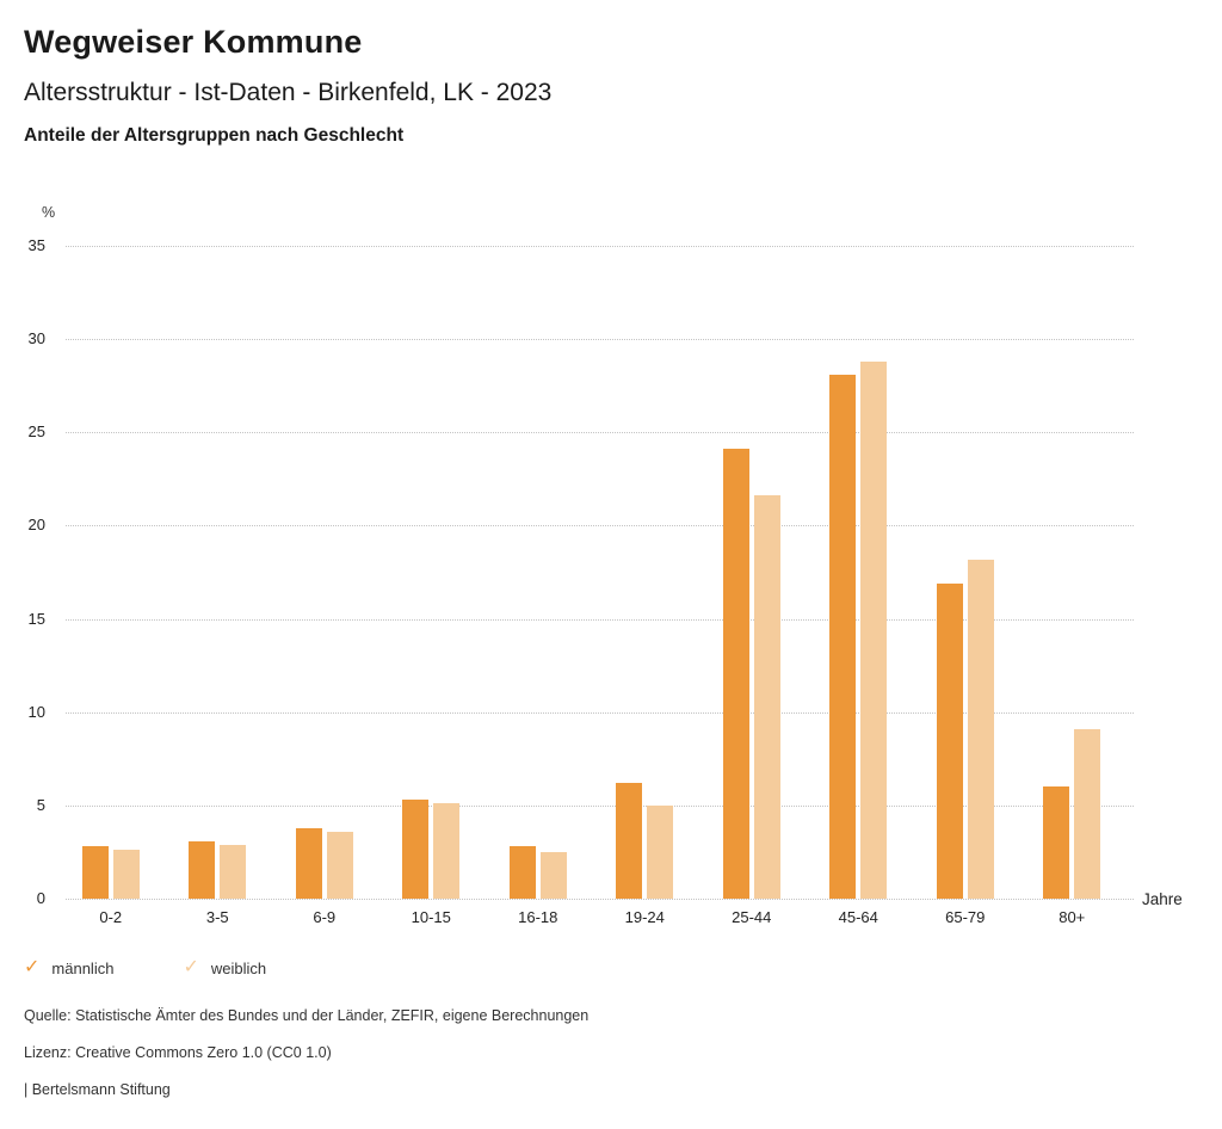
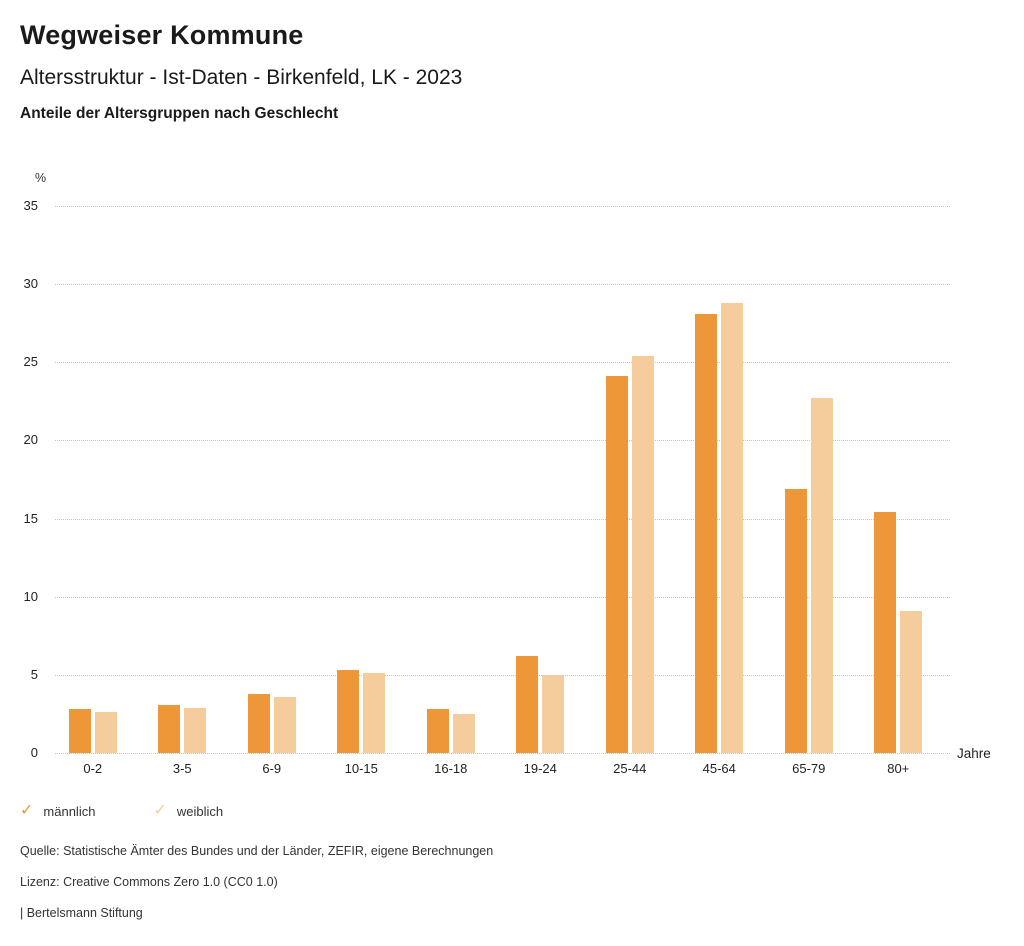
weiblich/25-44: 21.6 -> 25.4
weiblich/65-79: 18.2 -> 22.7
männlich/80+: 6.0 -> 15.4
